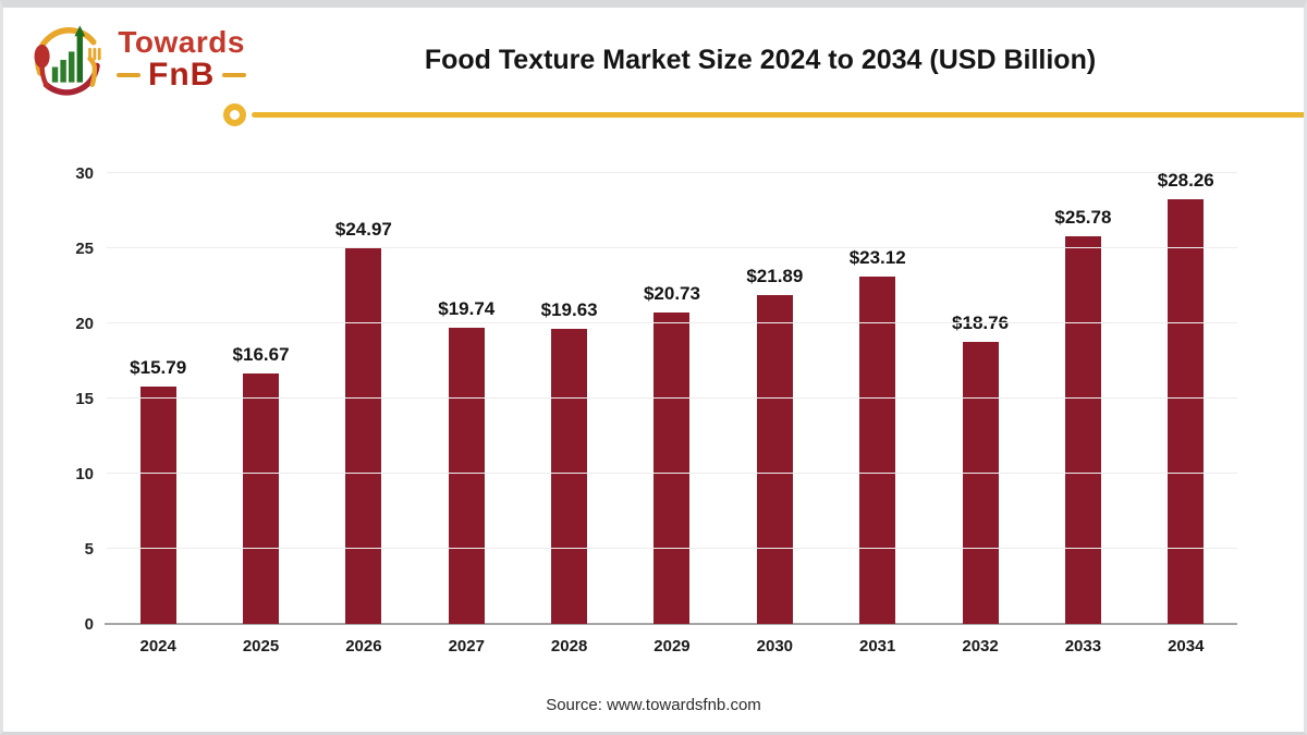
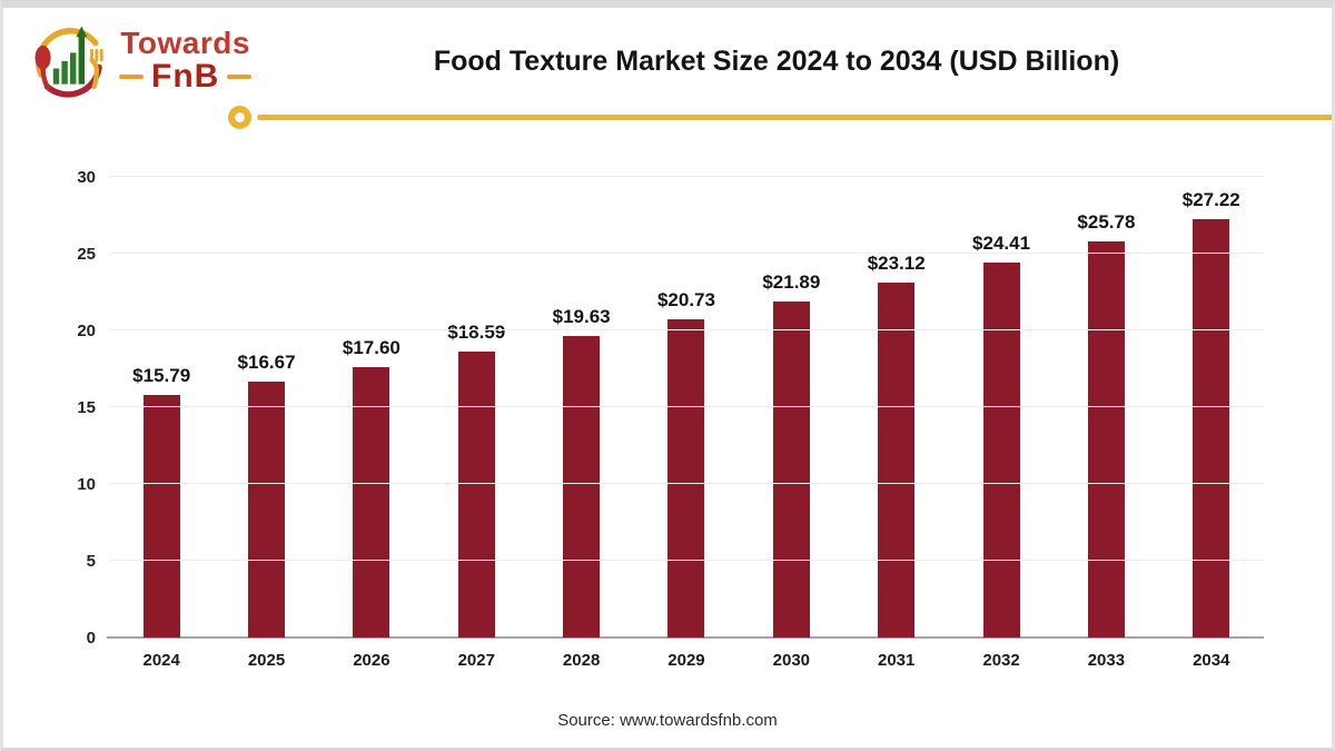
2026: $24.97 -> $17.60
2027: $19.74 -> $18.59
2032: $18.76 -> $24.41
2034: $28.26 -> $27.22
